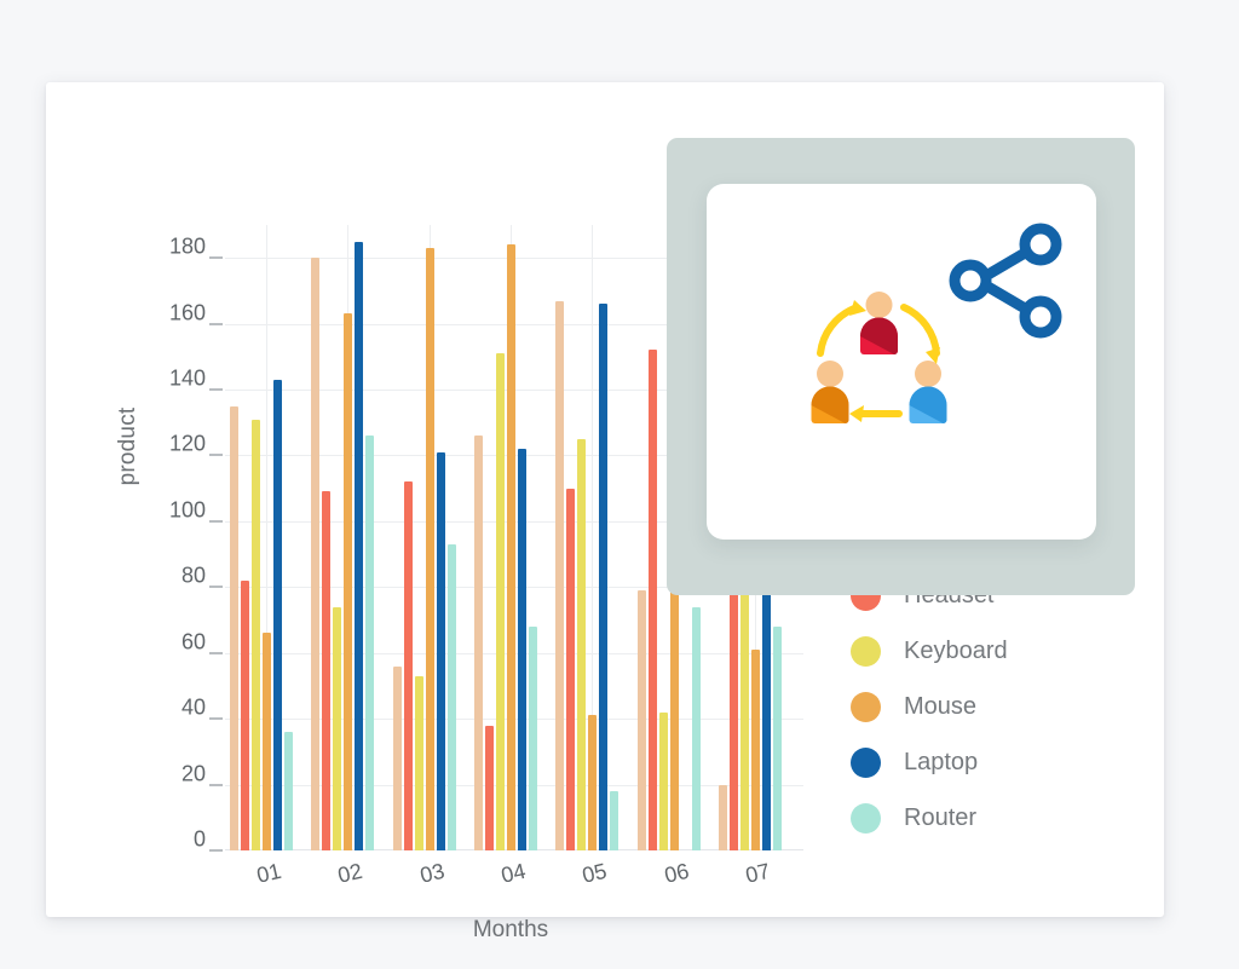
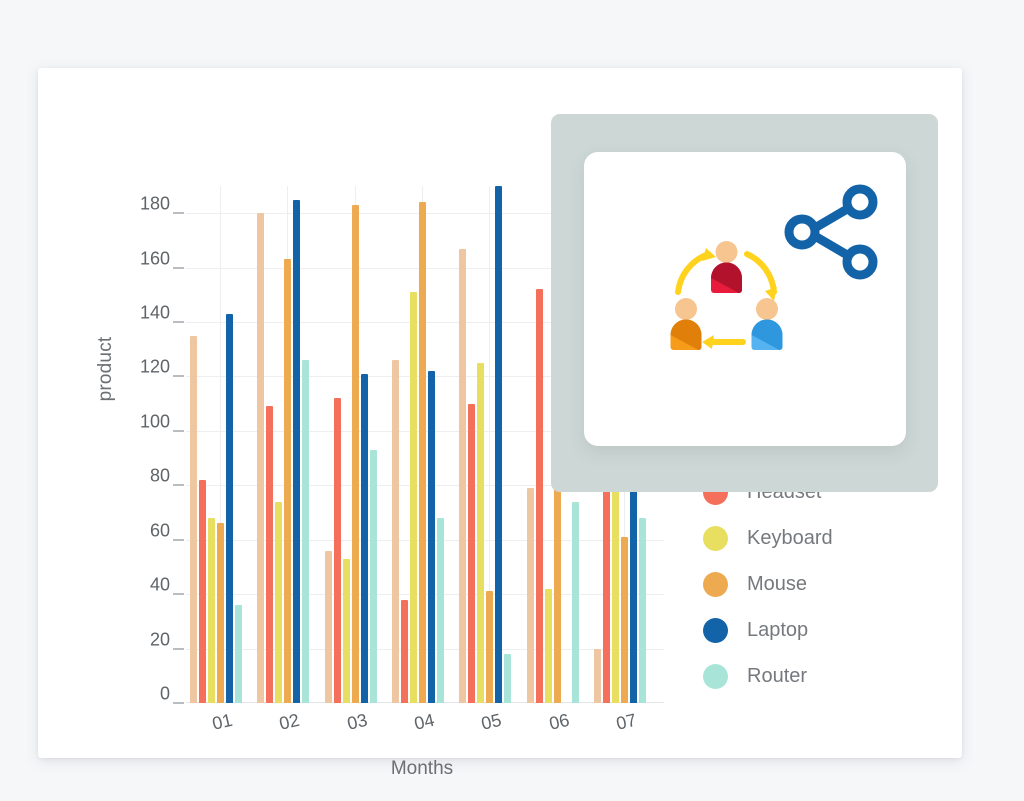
Keyboard/01: 131 -> 68
Laptop/05: 166 -> 190
